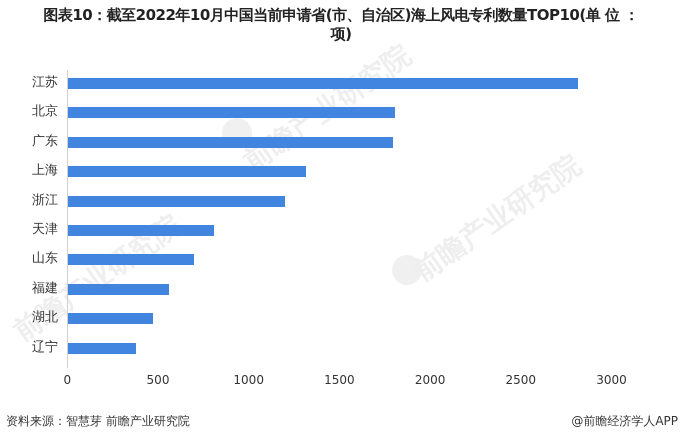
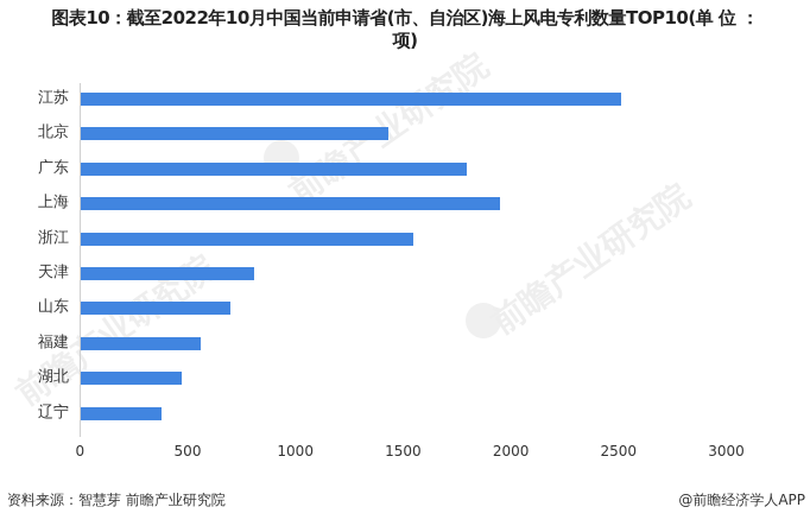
江苏: 2820 -> 2510
北京: 1810 -> 1430
上海: 1320 -> 1950
浙江: 1200 -> 1550
